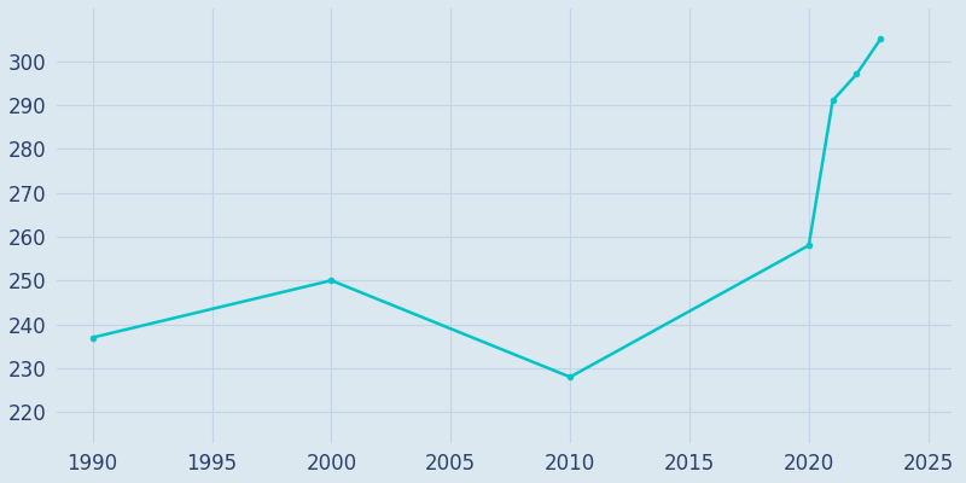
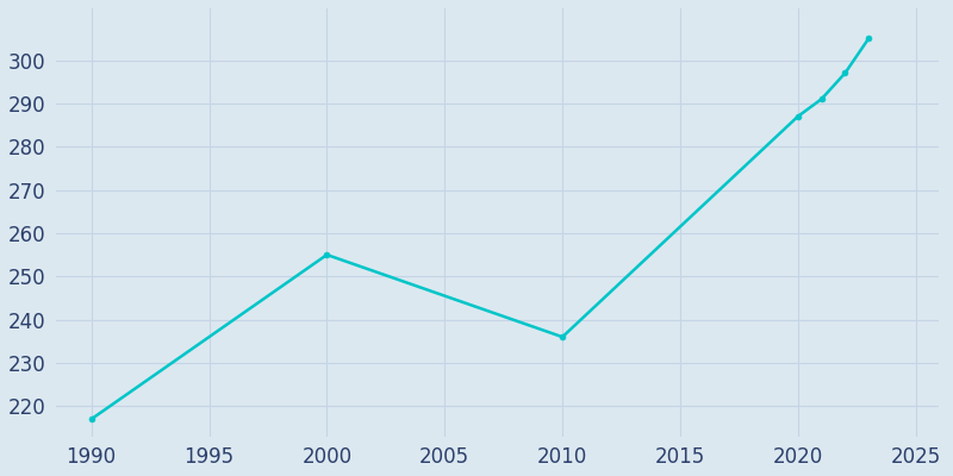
1990: 237 -> 217
2000: 250 -> 255
2010: 228 -> 236
2020: 258 -> 287
